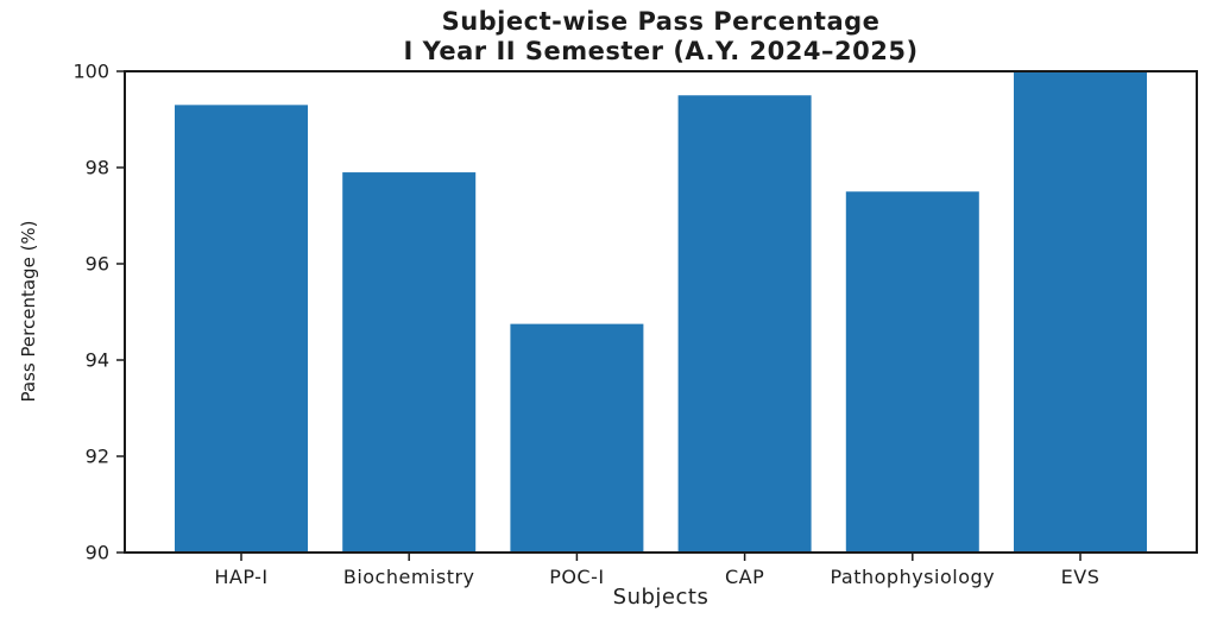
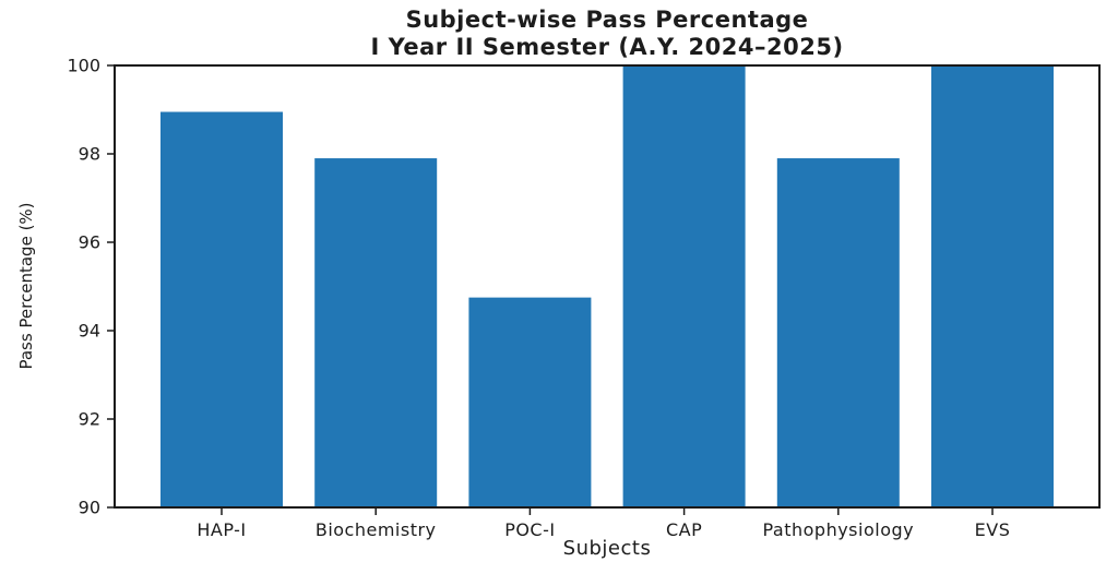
HAP-I: 99.3 -> 99.0
CAP: 99.5 -> 100.0
Pathophysiology: 97.5 -> 97.9
